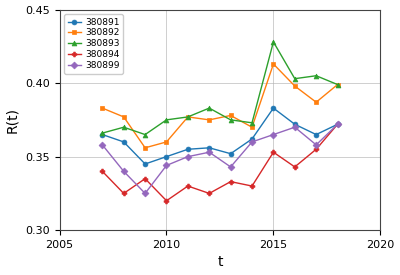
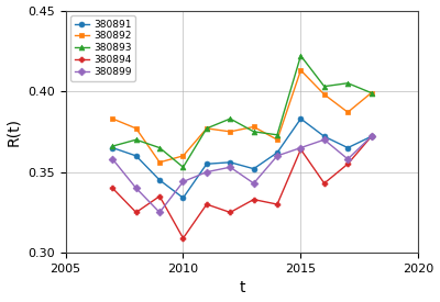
380891/2010: 0.350 -> 0.334
380893/2010: 0.375 -> 0.353
380894/2010: 0.320 -> 0.309
380893/2015: 0.428 -> 0.422
380894/2015: 0.353 -> 0.364
